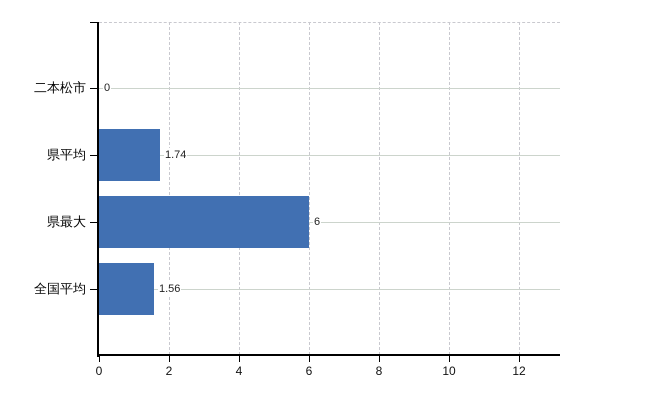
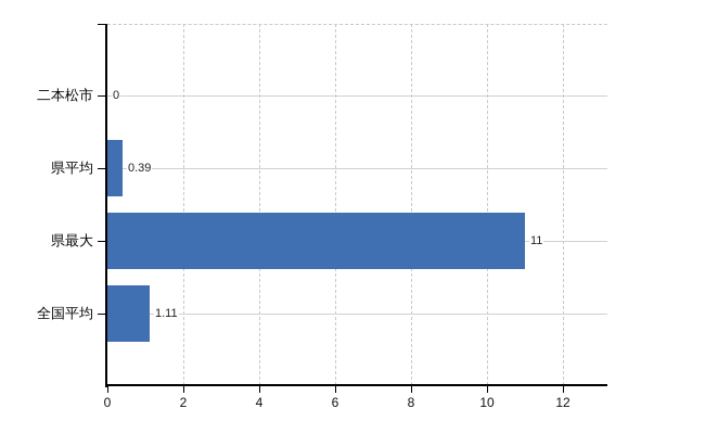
県平均: 1.74 -> 0.39
県最大: 6 -> 11
全国平均: 1.56 -> 1.11
